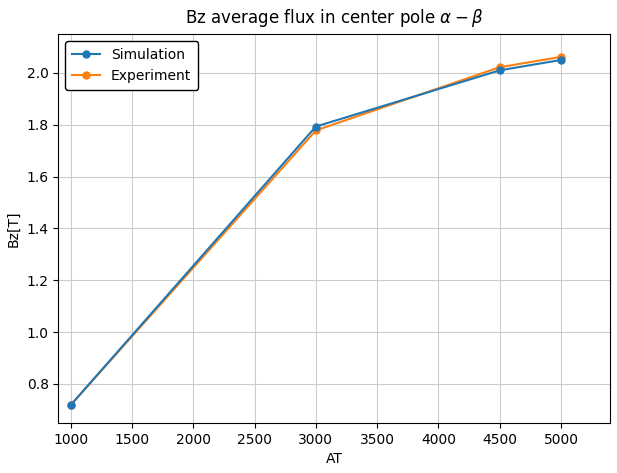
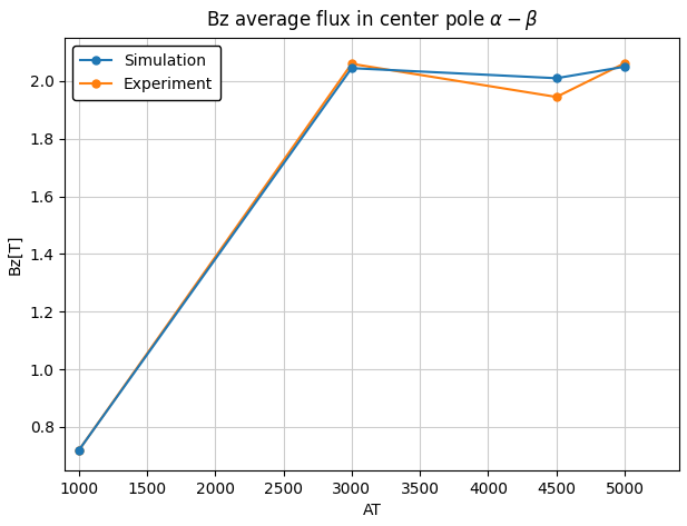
Simulation/3000: 1.793 -> 2.045
Experiment/3000: 1.778 -> 2.060
Experiment/4500: 2.022 -> 1.945
